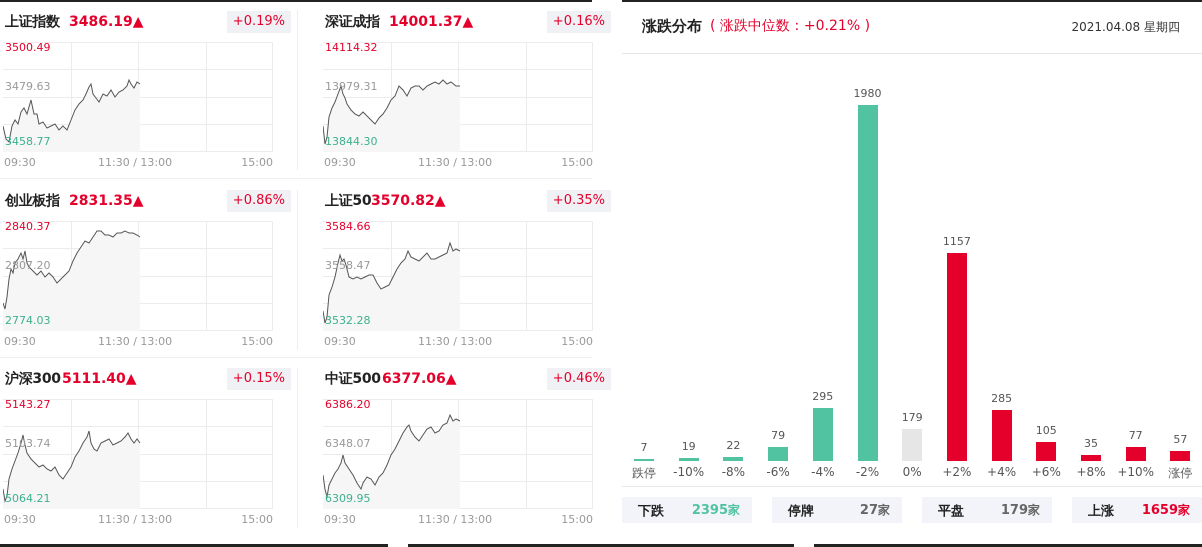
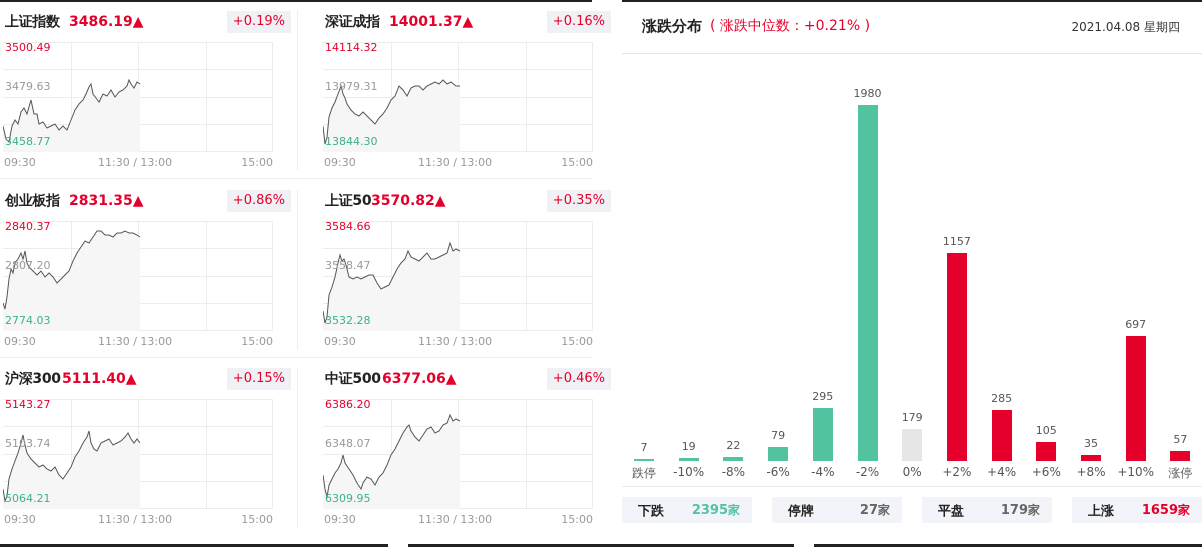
+10%: 77 -> 697
